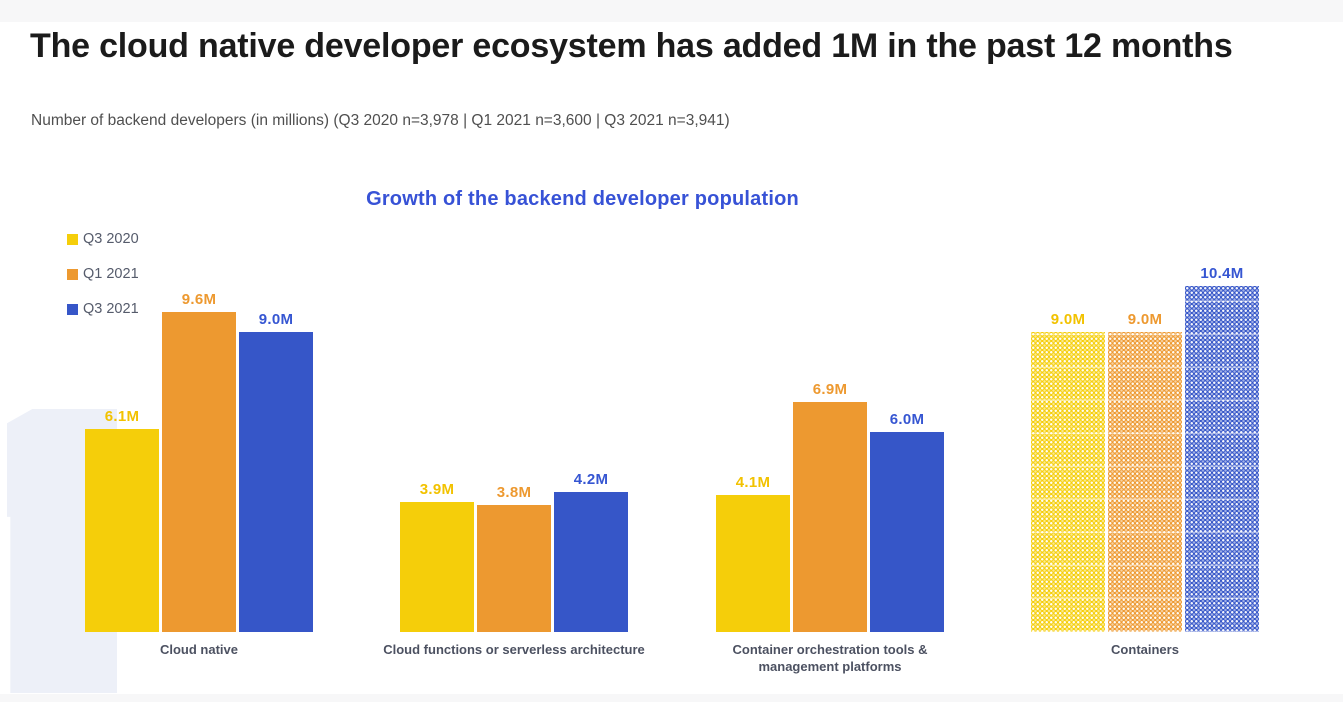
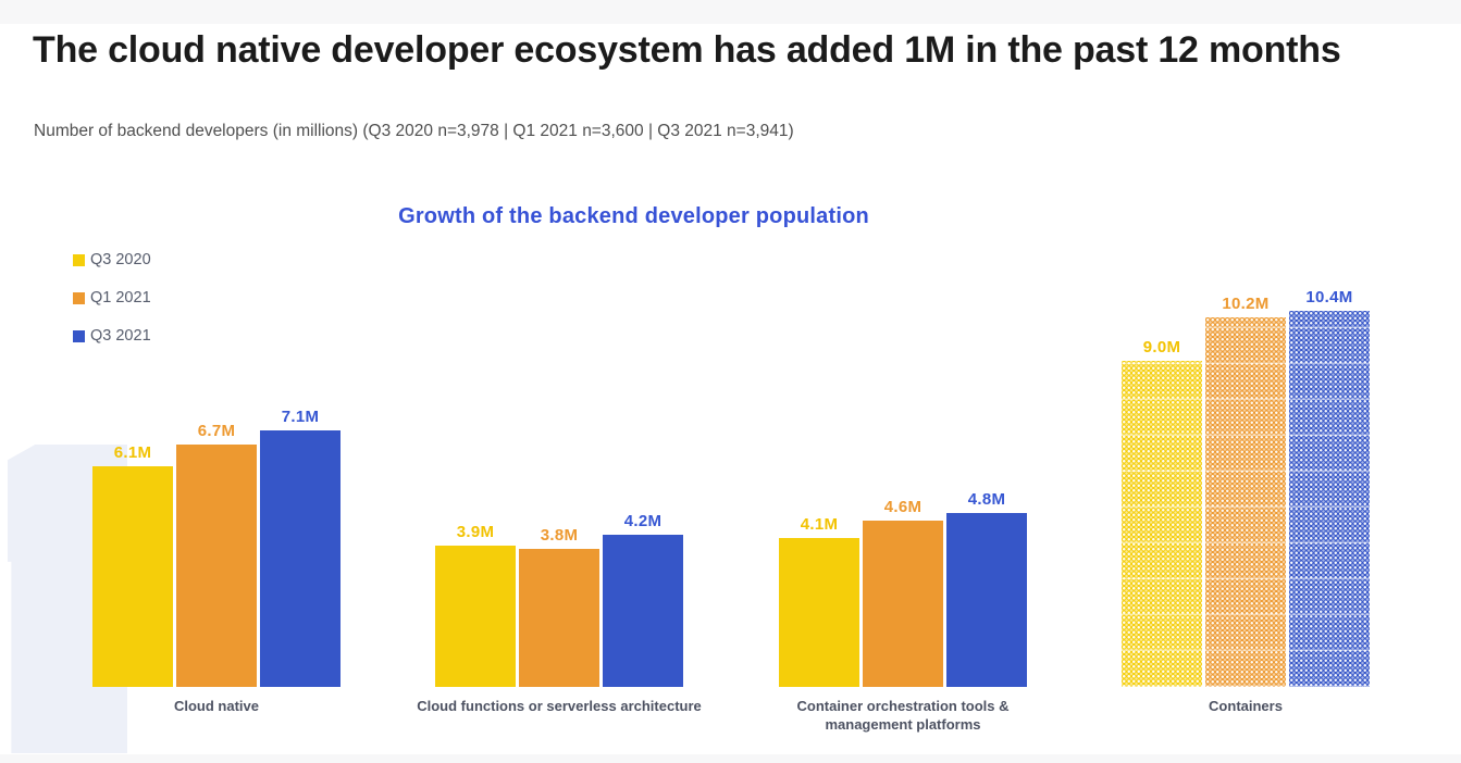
Q1 2021/Cloud native: 9.6M -> 6.7M
Q3 2021/Cloud native: 9.0M -> 7.1M
Q1 2021/Container orchestration tools & management platforms: 6.9M -> 4.6M
Q3 2021/Container orchestration tools & management platforms: 6.0M -> 4.8M
Q1 2021/Containers: 9.0M -> 10.2M
